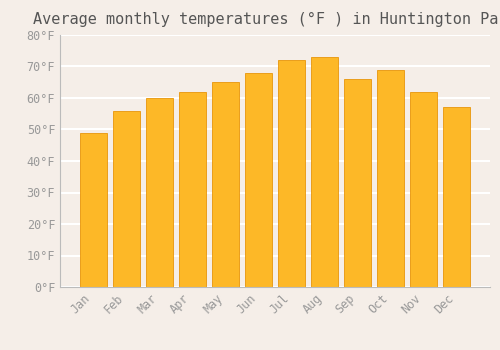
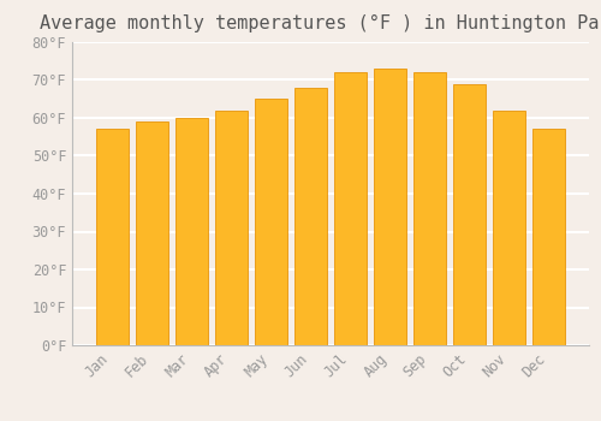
Jan: 49°F -> 57°F
Feb: 56°F -> 59°F
Sep: 66°F -> 72°F
